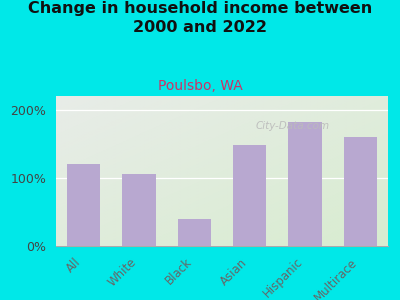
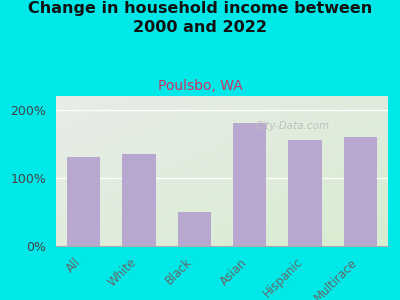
All: 120% -> 130%
White: 106% -> 135%
Black: 40% -> 50%
Asian: 148% -> 180%
Hispanic: 182% -> 155%
